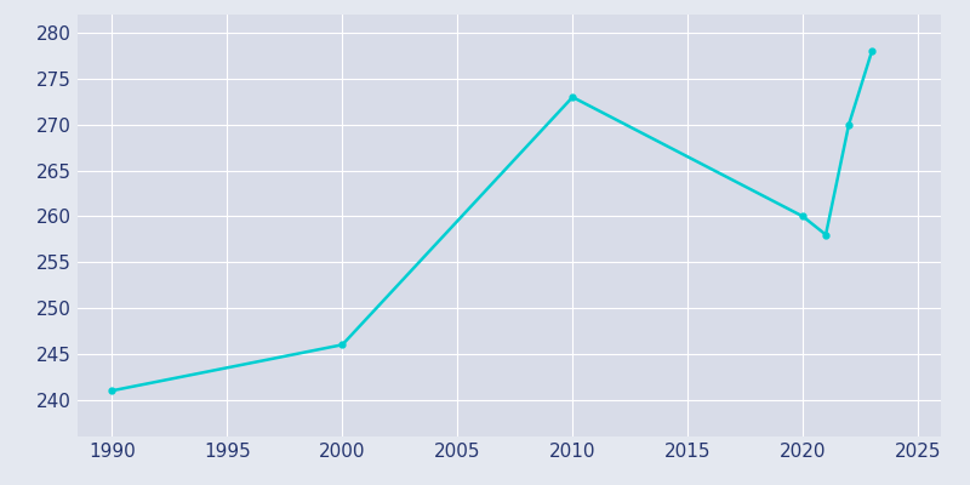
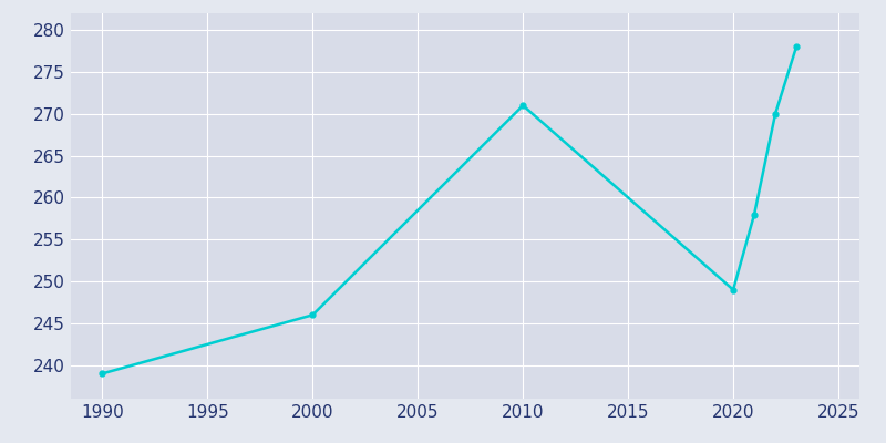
1990: 241 -> 239
2010: 273 -> 271
2020: 260 -> 249
